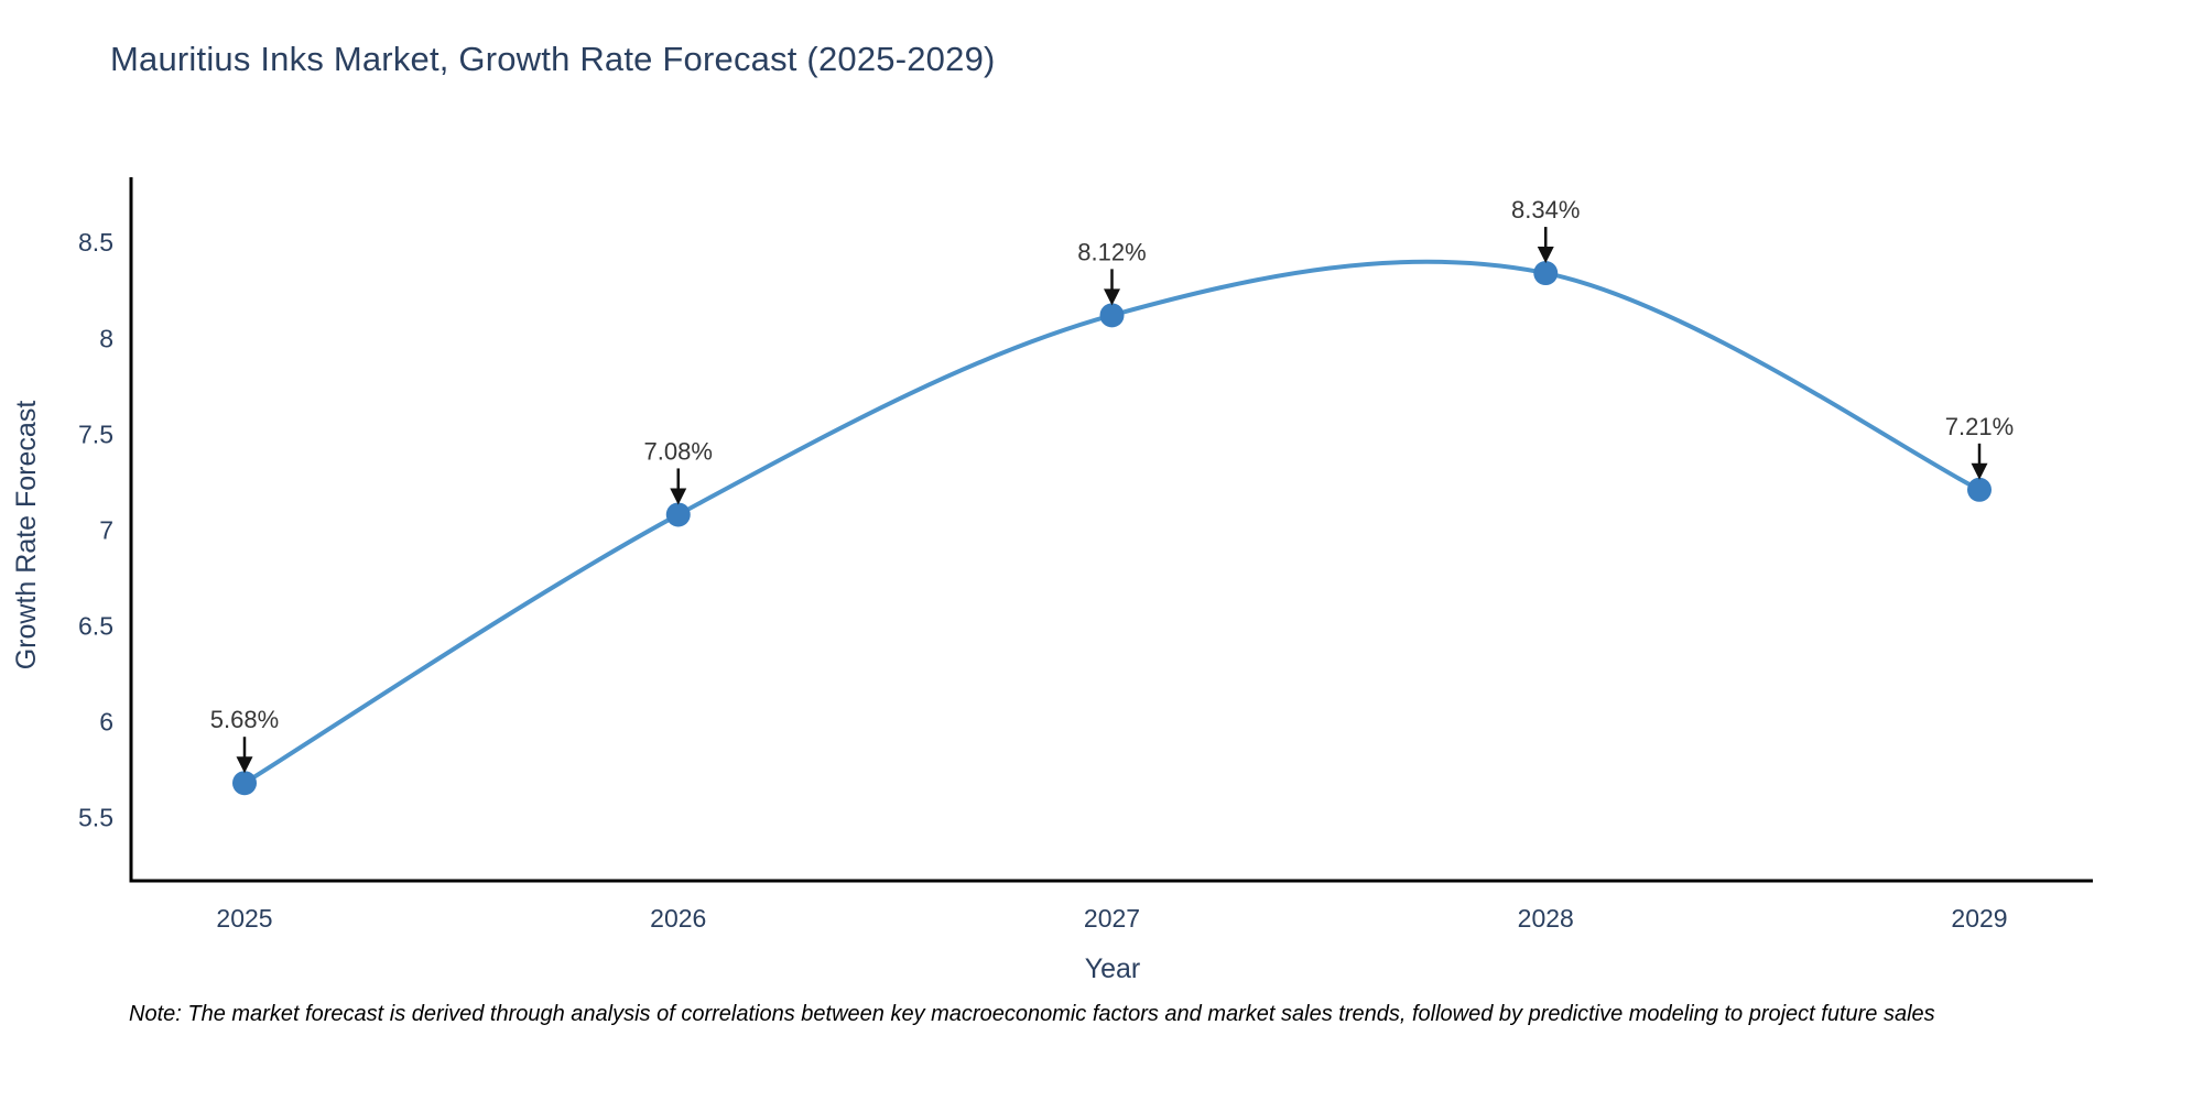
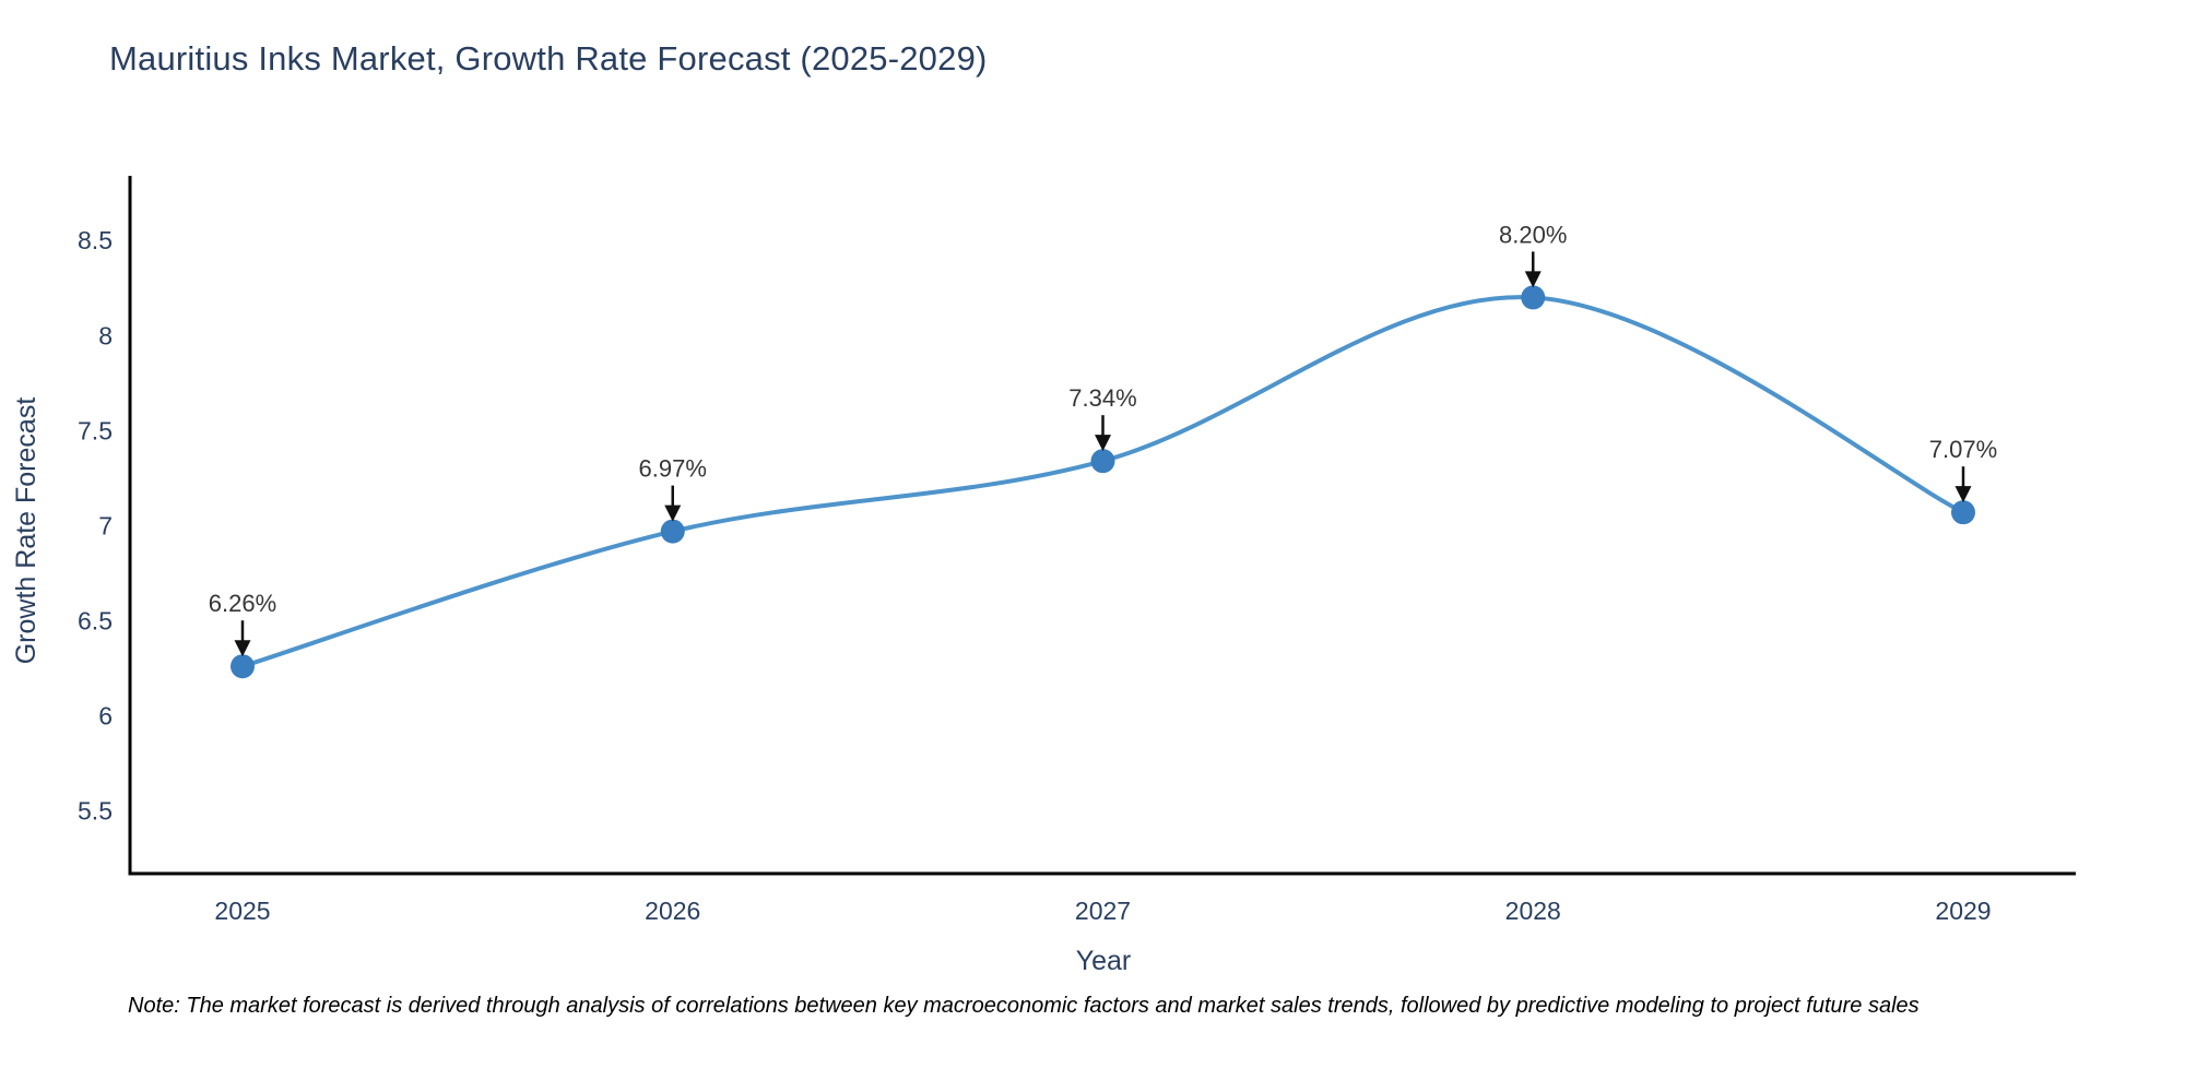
2025: 5.68% -> 6.26%
2026: 7.08% -> 6.97%
2027: 8.12% -> 7.34%
2028: 8.34% -> 8.20%
2029: 7.21% -> 7.07%
